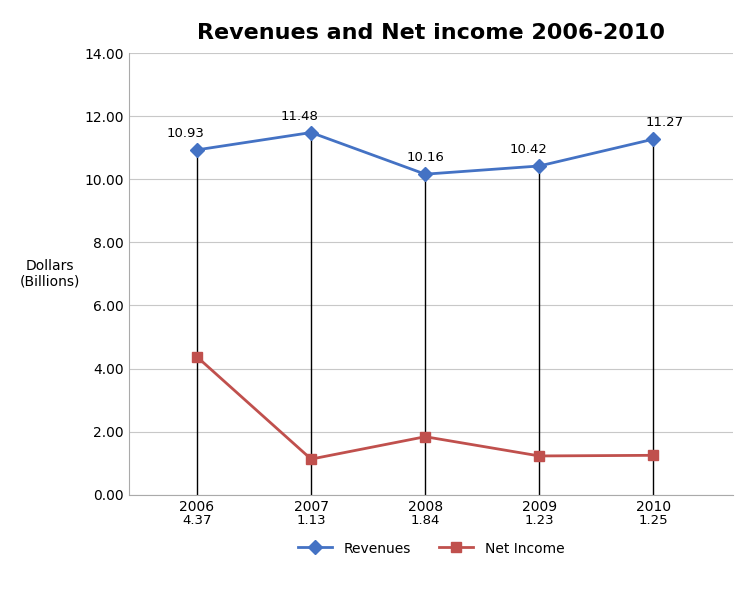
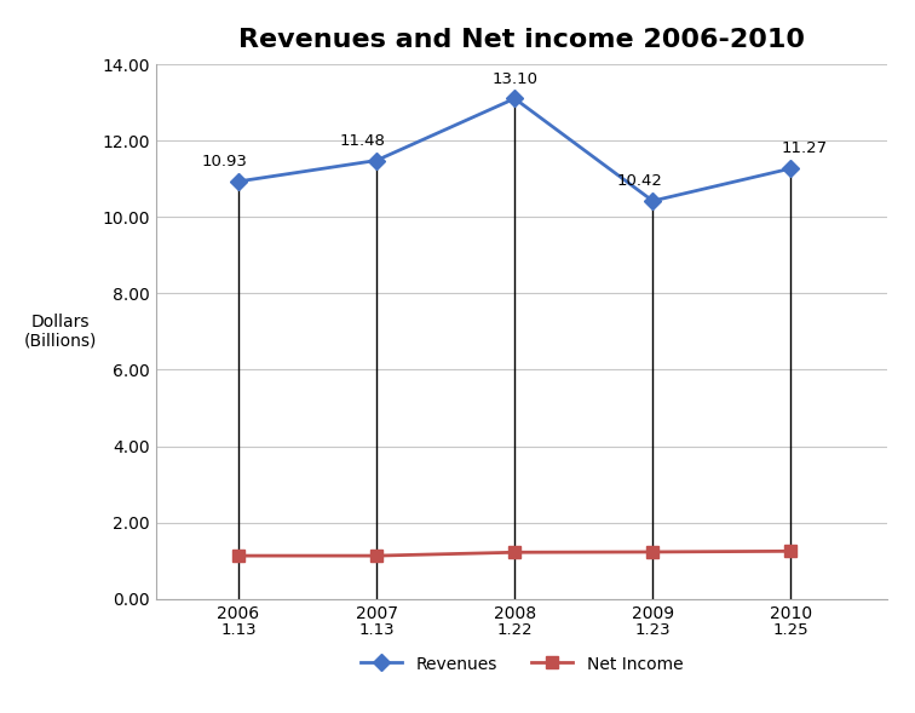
Net Income/2006: 4.37 -> 1.13
Revenues/2008: 10.16 -> 13.10
Net Income/2008: 1.84 -> 1.22
